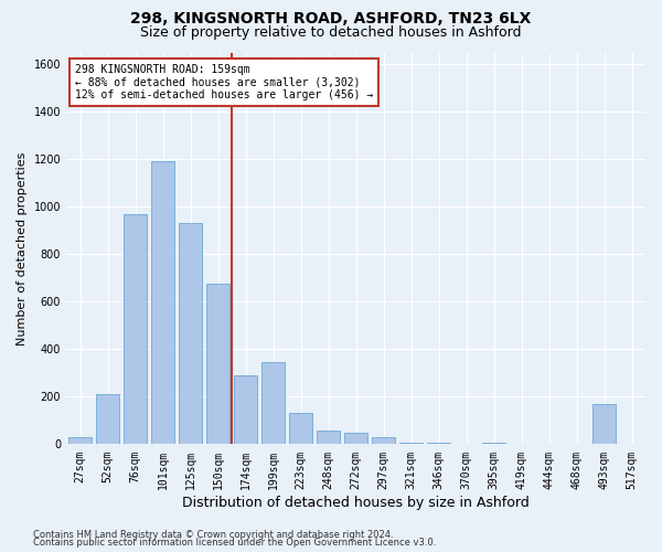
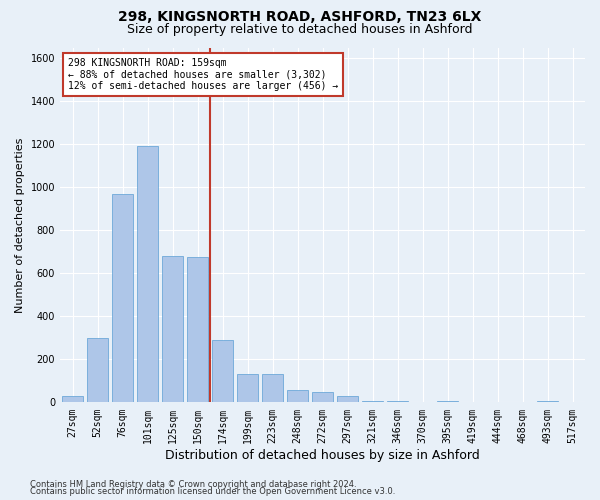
52sqm: 210 -> 300
125sqm: 930 -> 680
199sqm: 345 -> 130
493sqm: 170 -> 5
